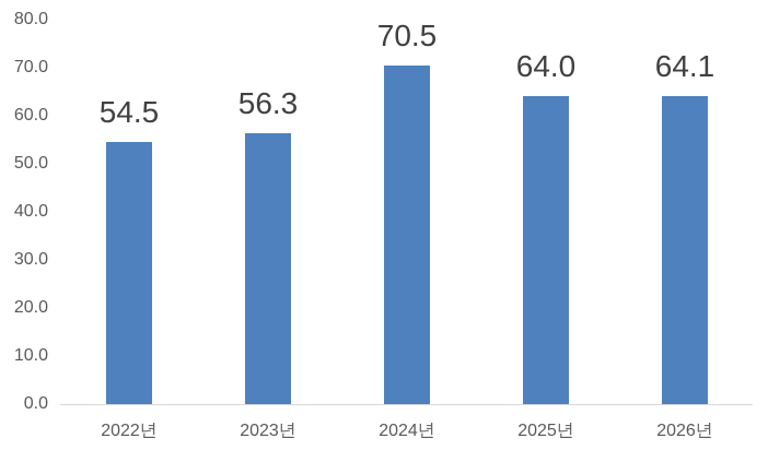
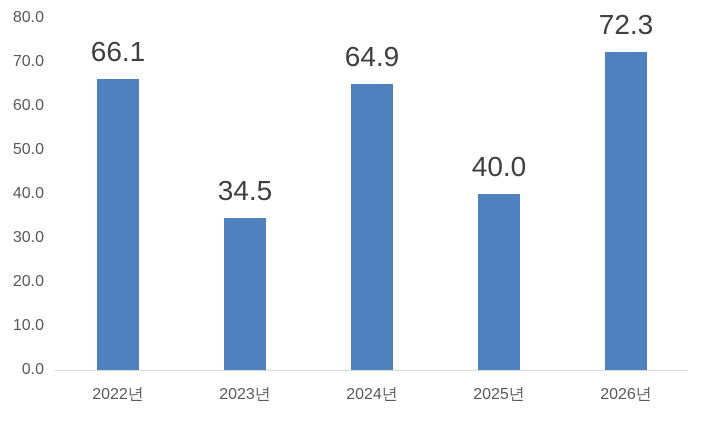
2022년: 54.5 -> 66.1
2023년: 56.3 -> 34.5
2024년: 70.5 -> 64.9
2025년: 64.0 -> 40.0
2026년: 64.1 -> 72.3
